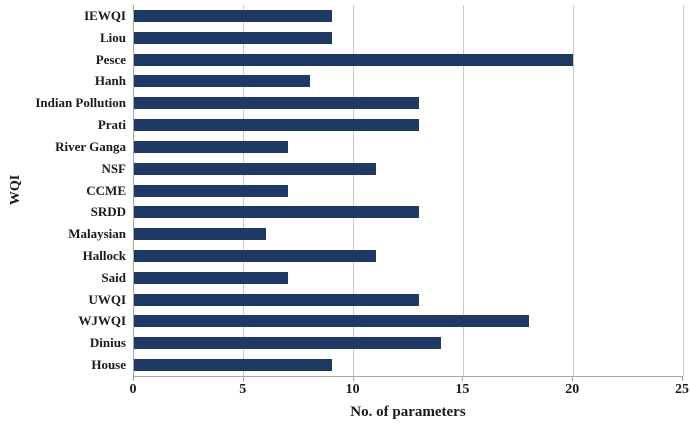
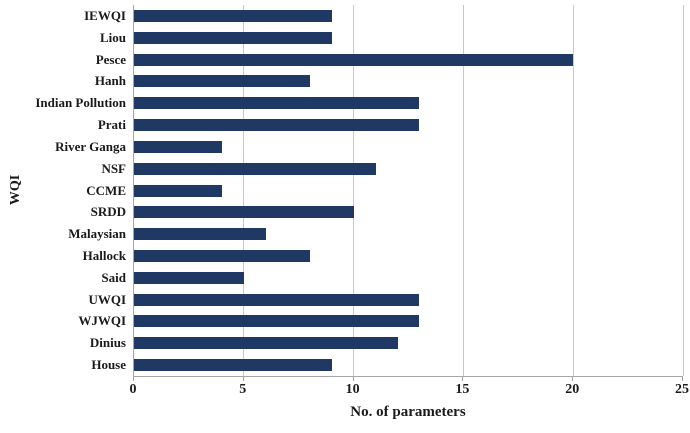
River Ganga: 7 -> 4
CCME: 7 -> 4
SRDD: 13 -> 10
Hallock: 11 -> 8
Said: 7 -> 5
WJWQI: 18 -> 13
Dinius: 14 -> 12
